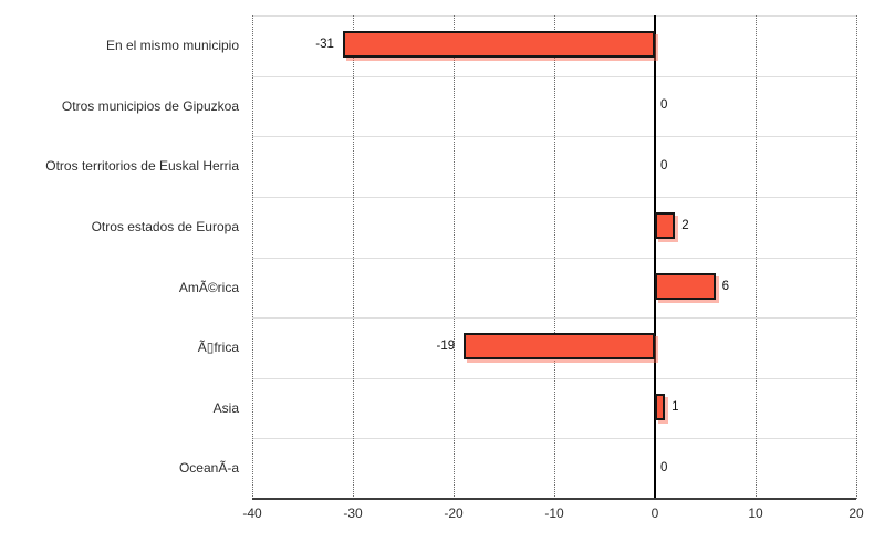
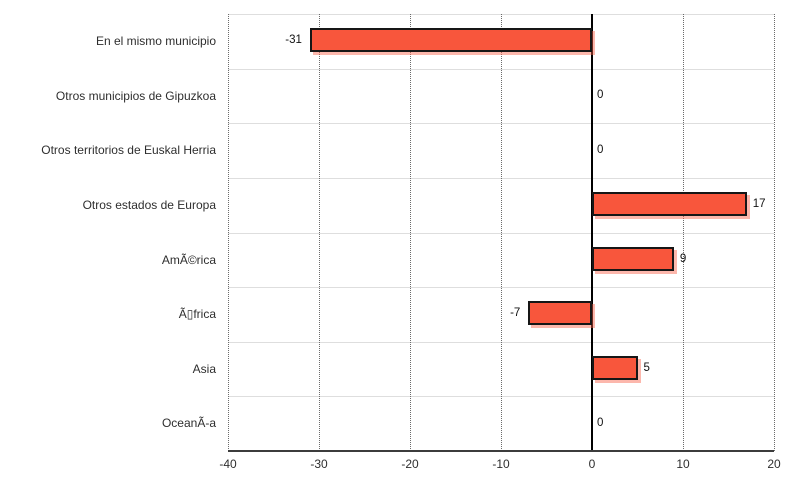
Otros estados de Europa: 2 -> 17
AmÃ©rica: 6 -> 9
Ã▯frica: -19 -> -7
Asia: 1 -> 5
